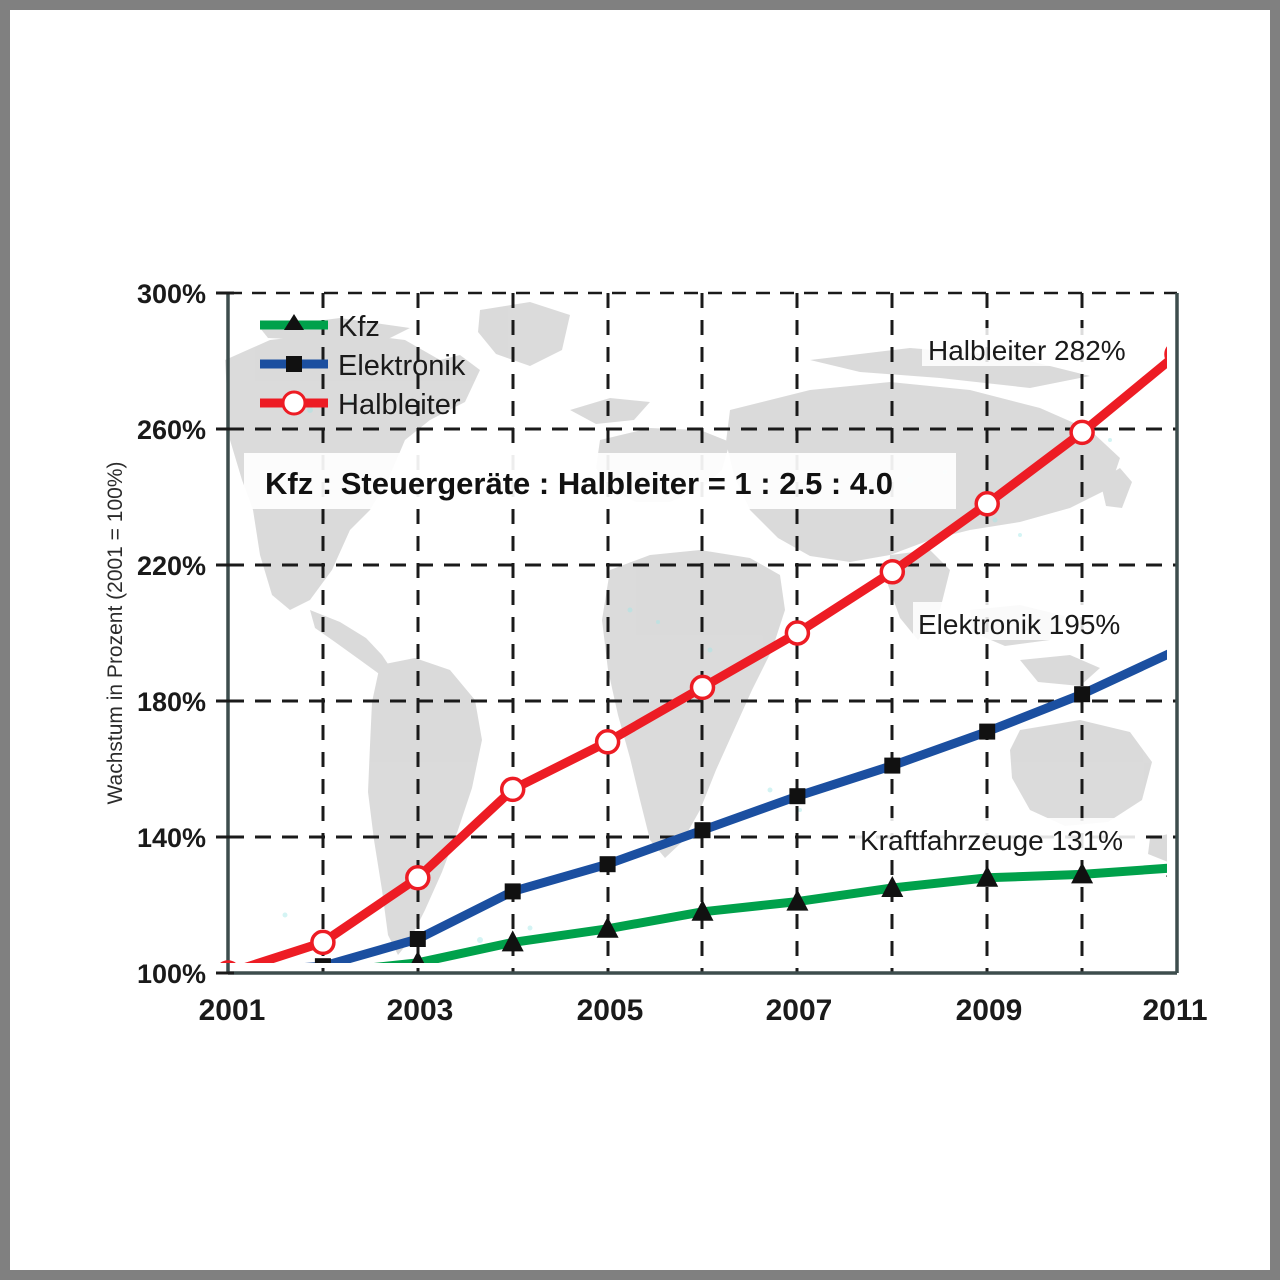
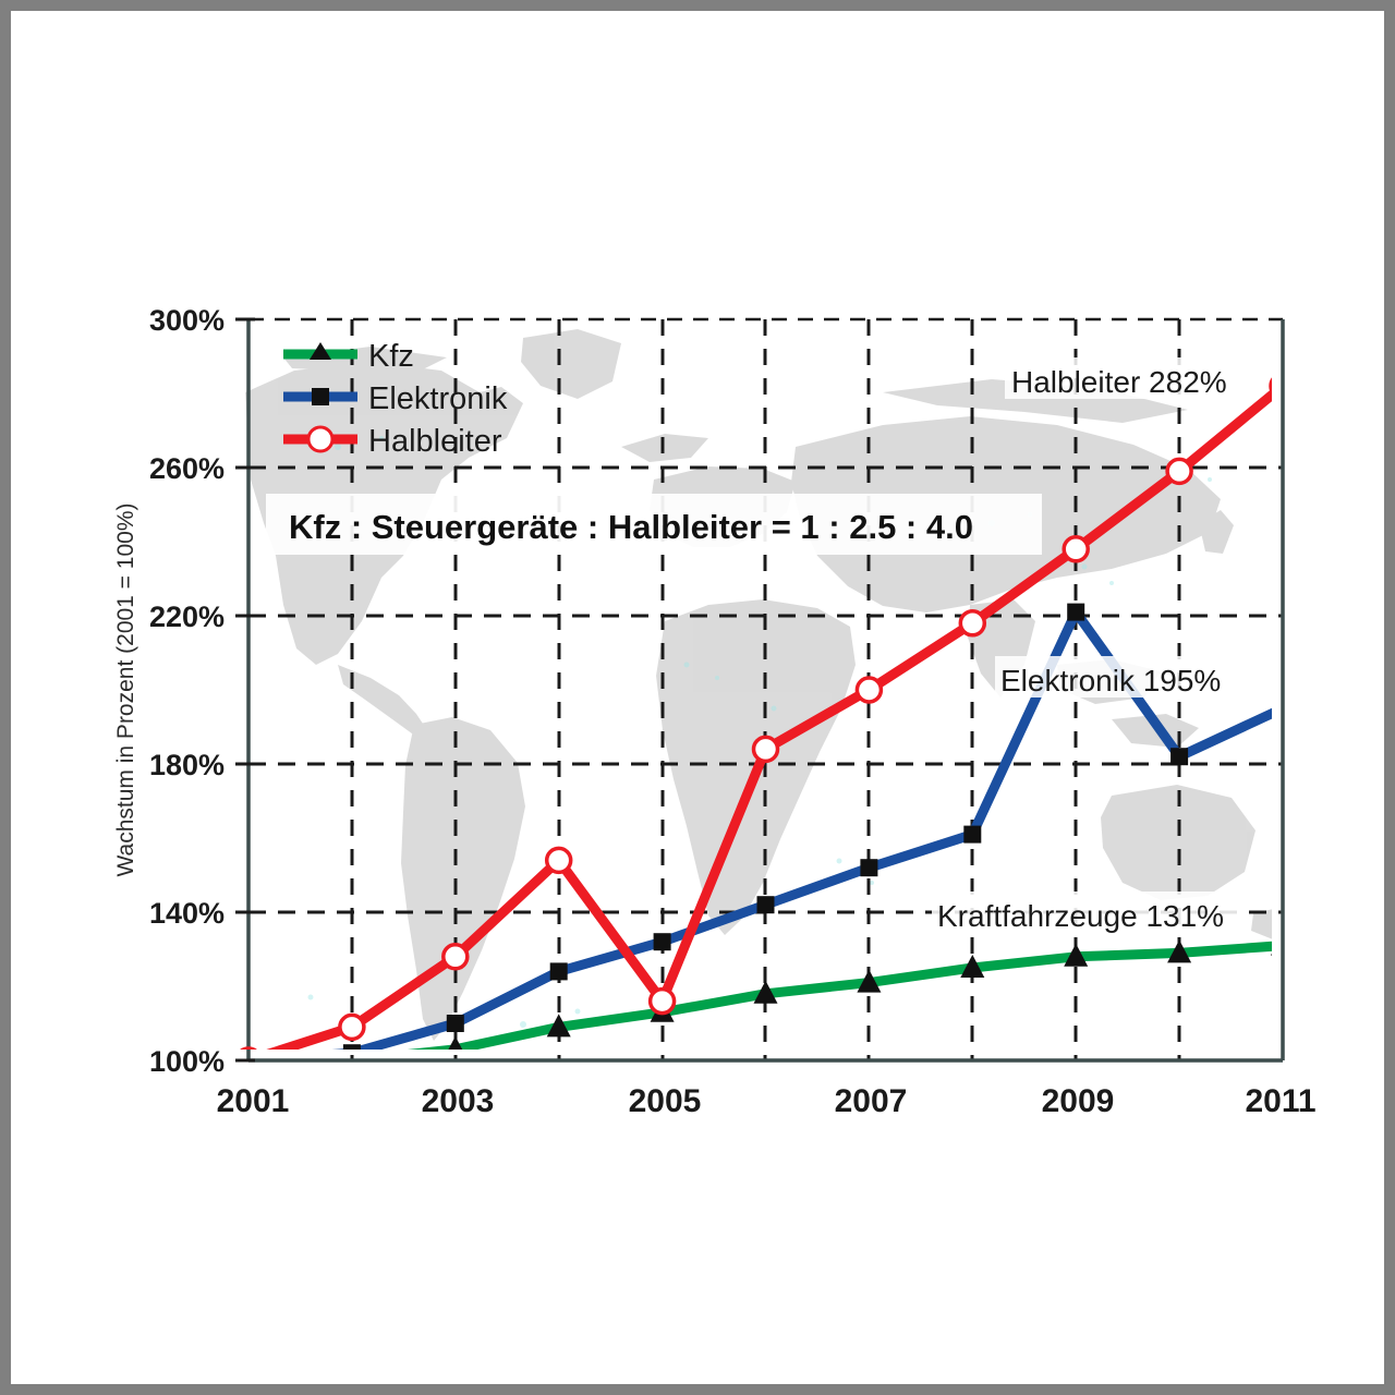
Halbleiter/2005: 168% -> 116%
Elektronik/2009: 171% -> 221%
